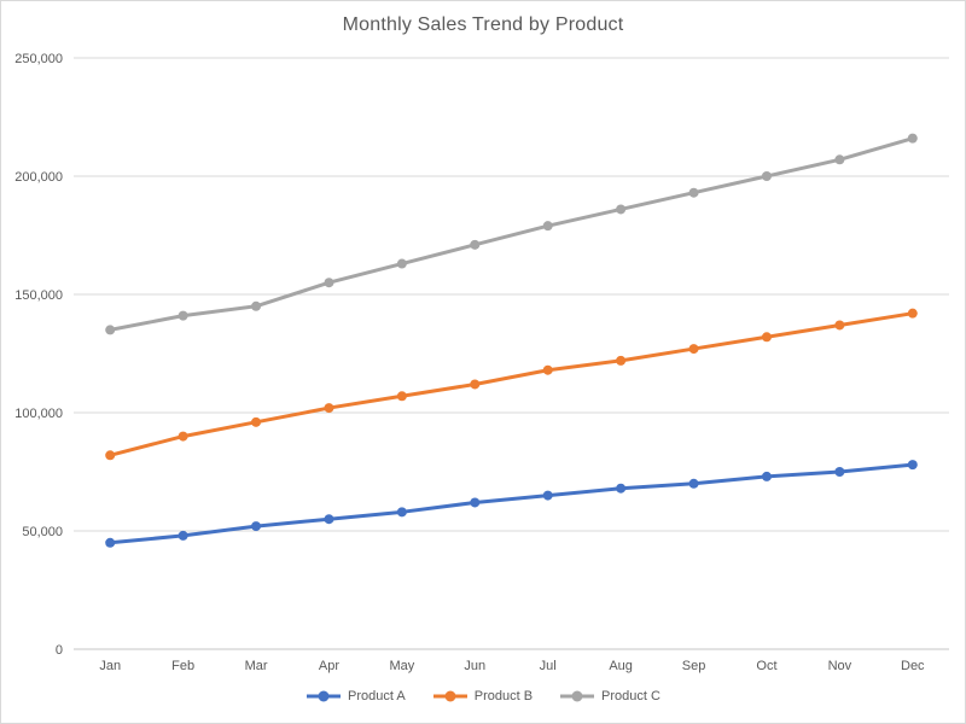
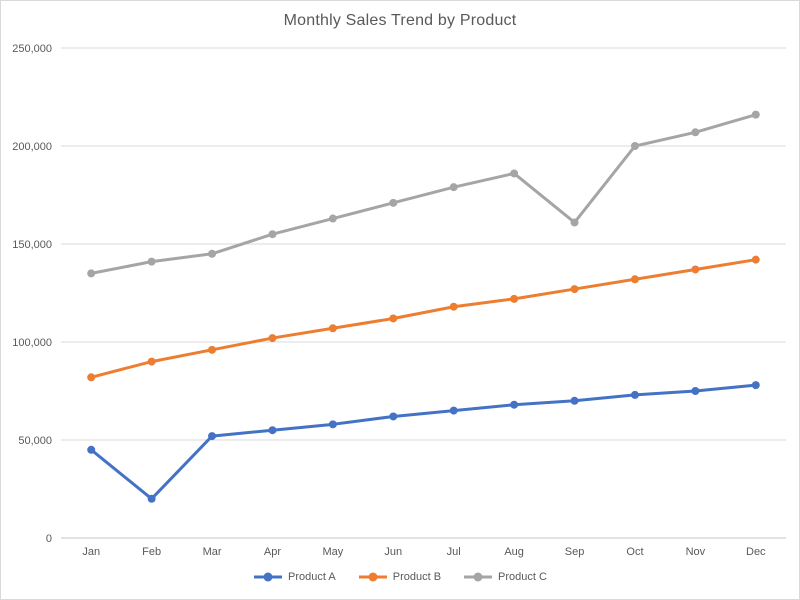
Product A/Feb: 48000 -> 20000
Product C/Sep: 193000 -> 161000
